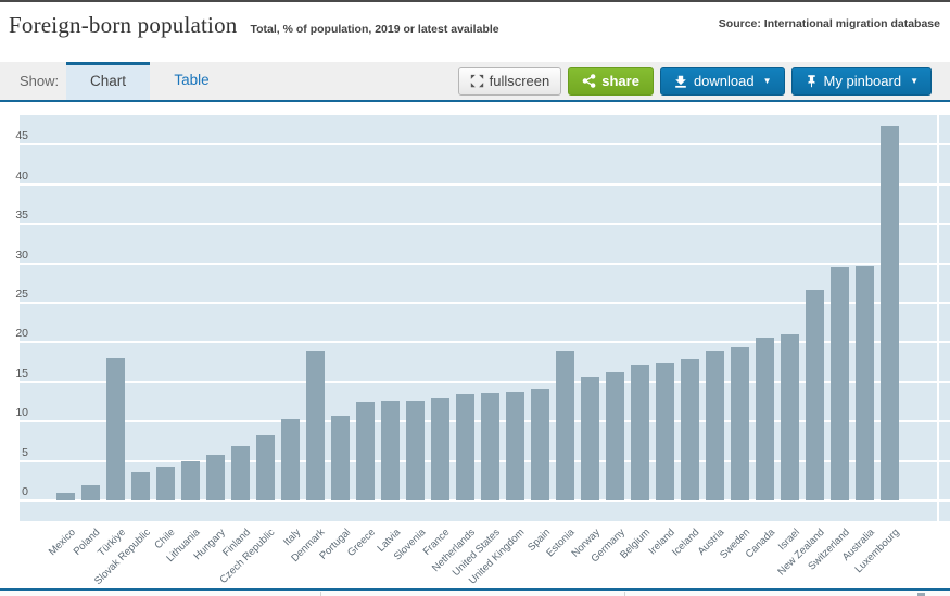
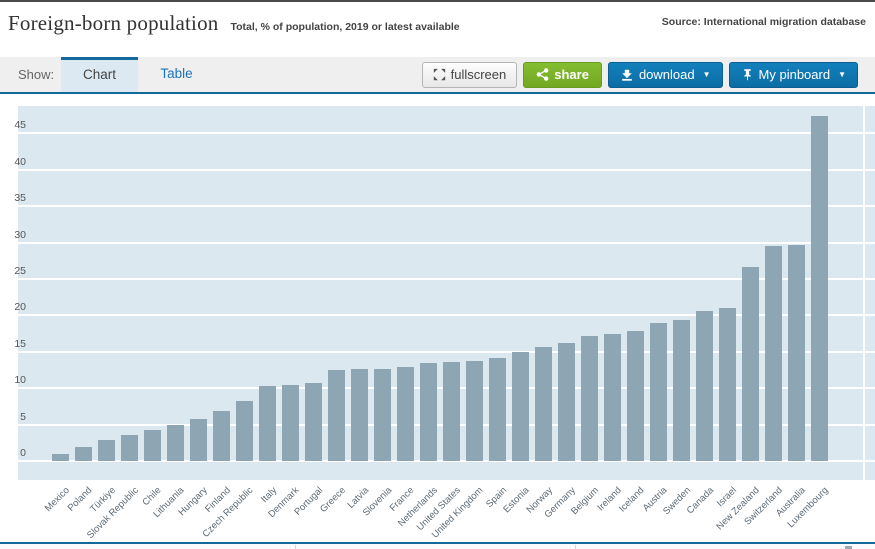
Türkiye: 18 -> 3
Denmark: 19 -> 10
Estonia: 19 -> 15
